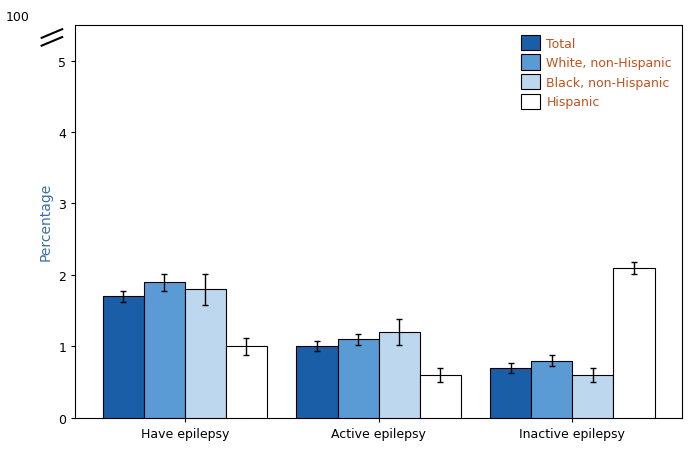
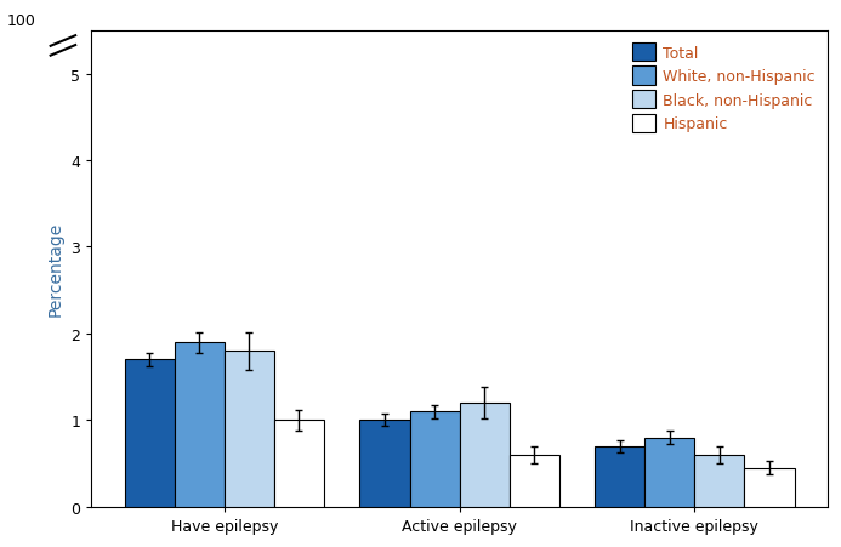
Hispanic/Inactive epilepsy: 2.10 -> 0.45
